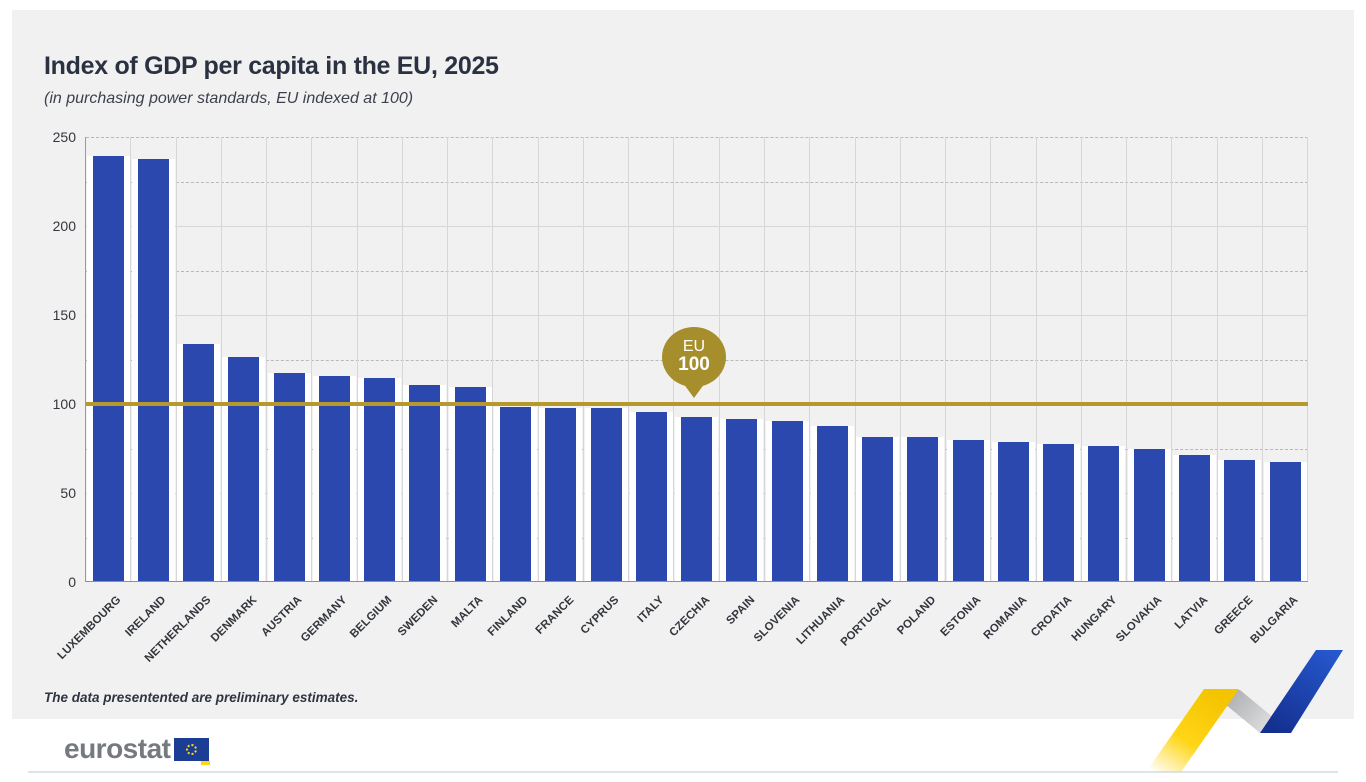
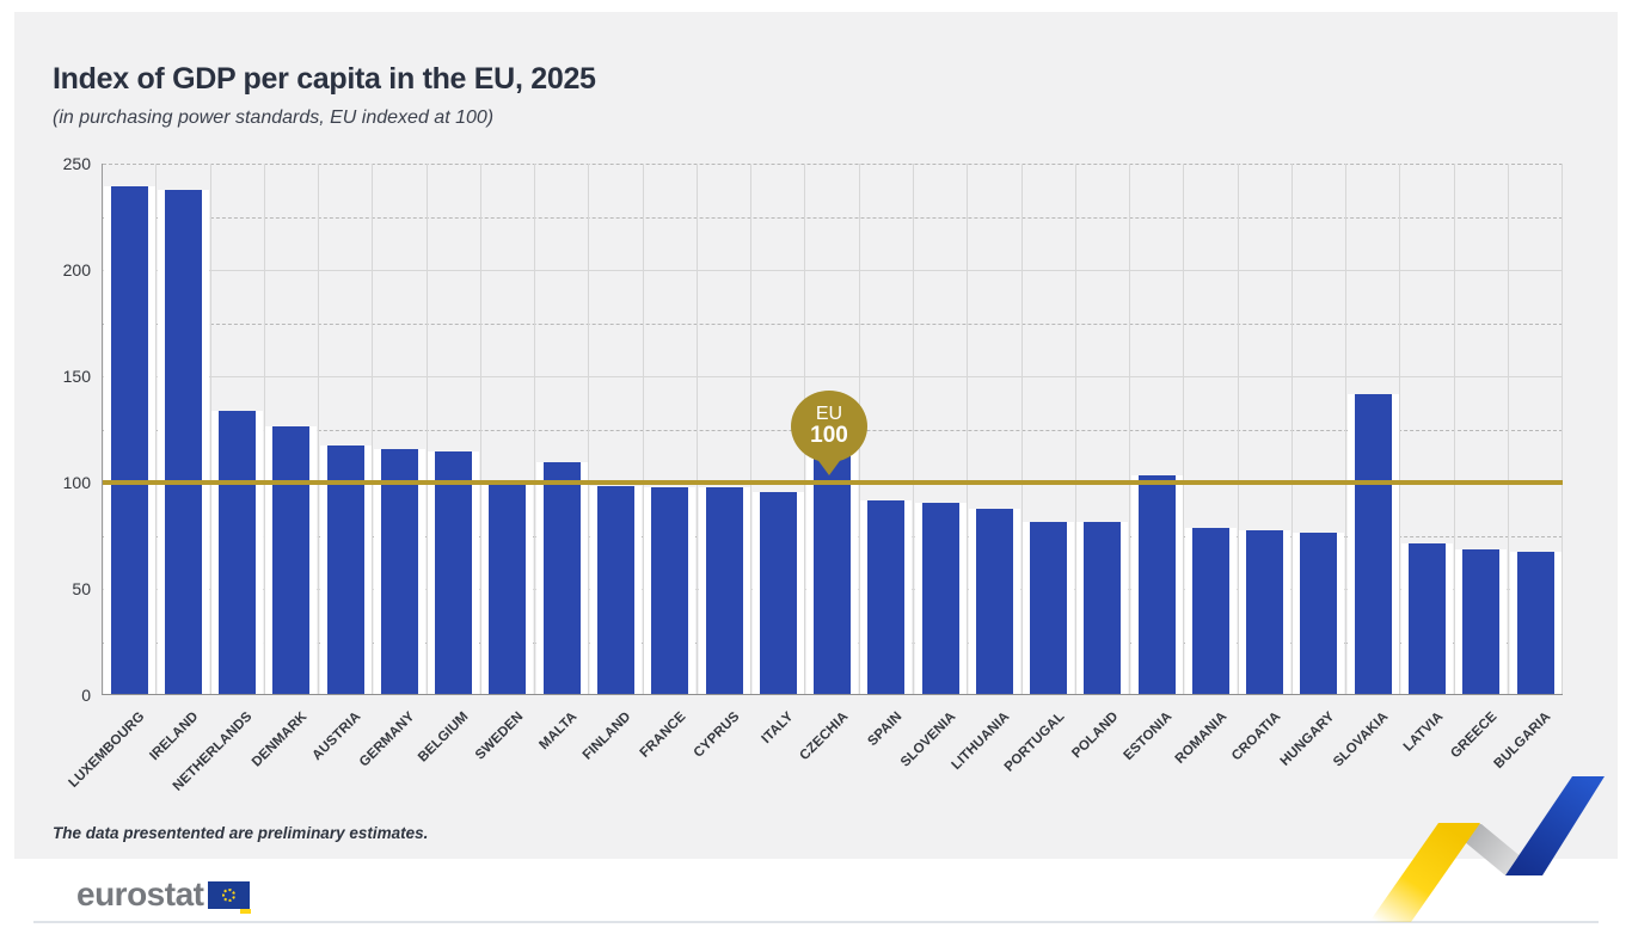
SWEDEN: 110 -> 99
CZECHIA: 92 -> 133
ESTONIA: 79 -> 103
SLOVAKIA: 74 -> 141
